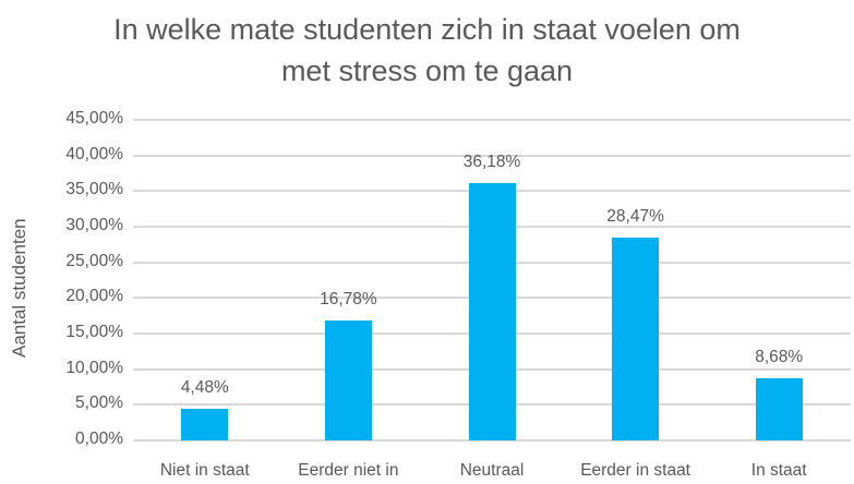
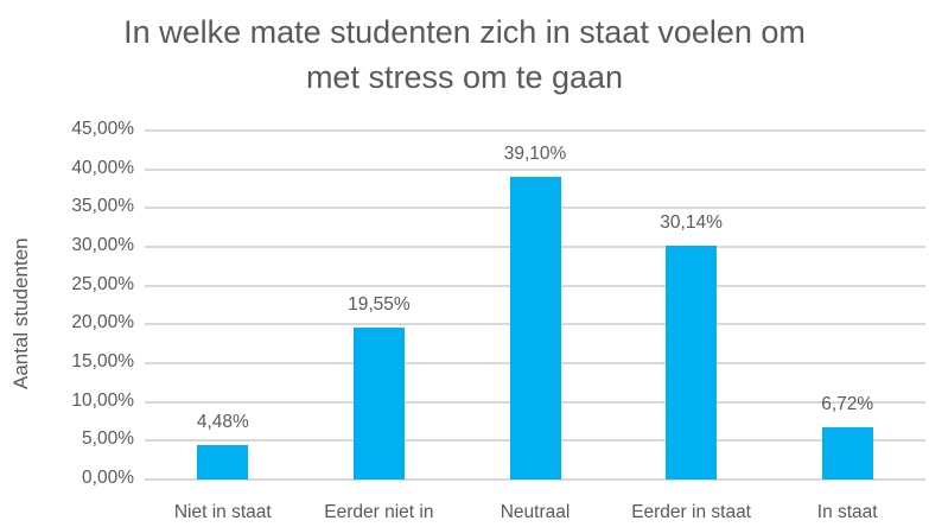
Eerder niet in: 16,78% -> 19,55%
Neutraal: 36,18% -> 39,10%
Eerder in staat: 28,47% -> 30,14%
In staat: 8,68% -> 6,72%
